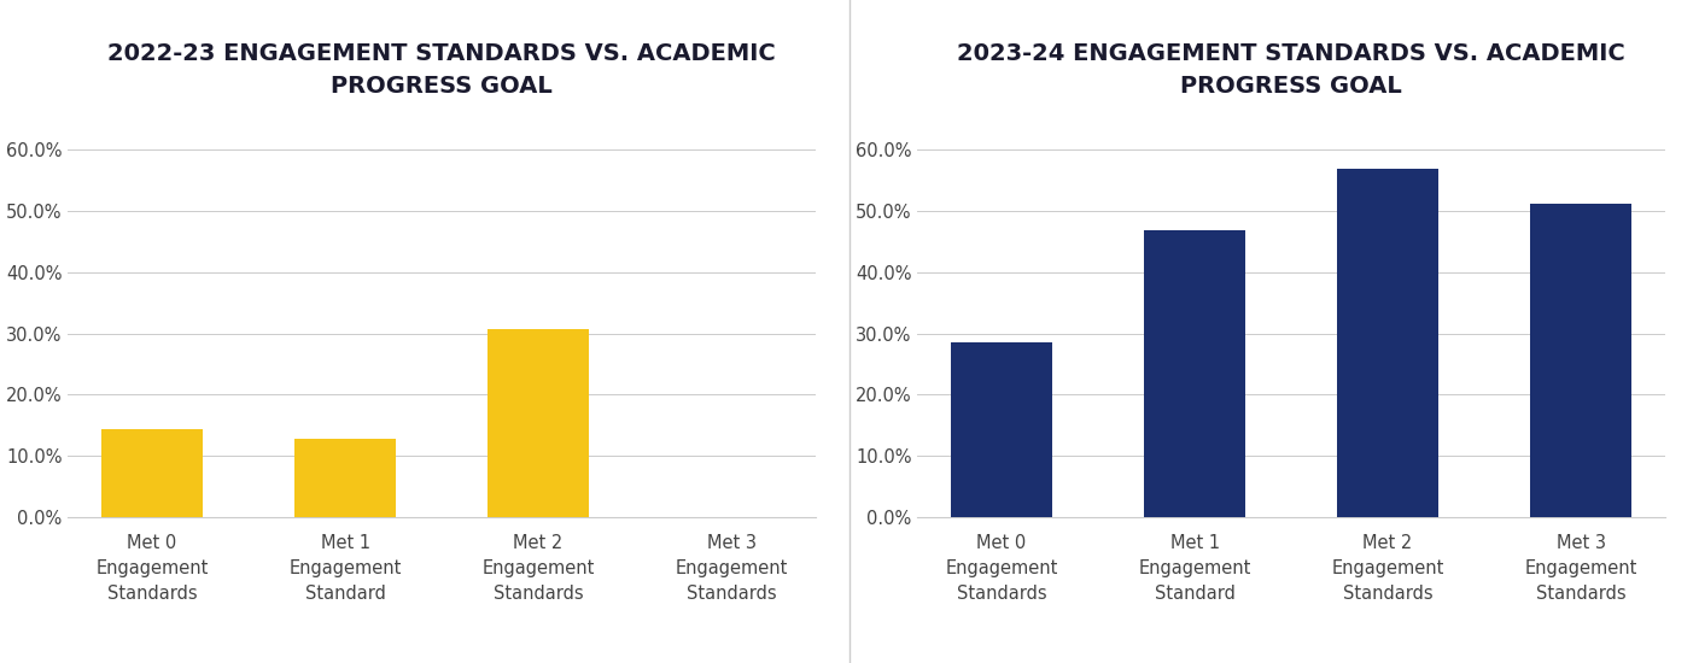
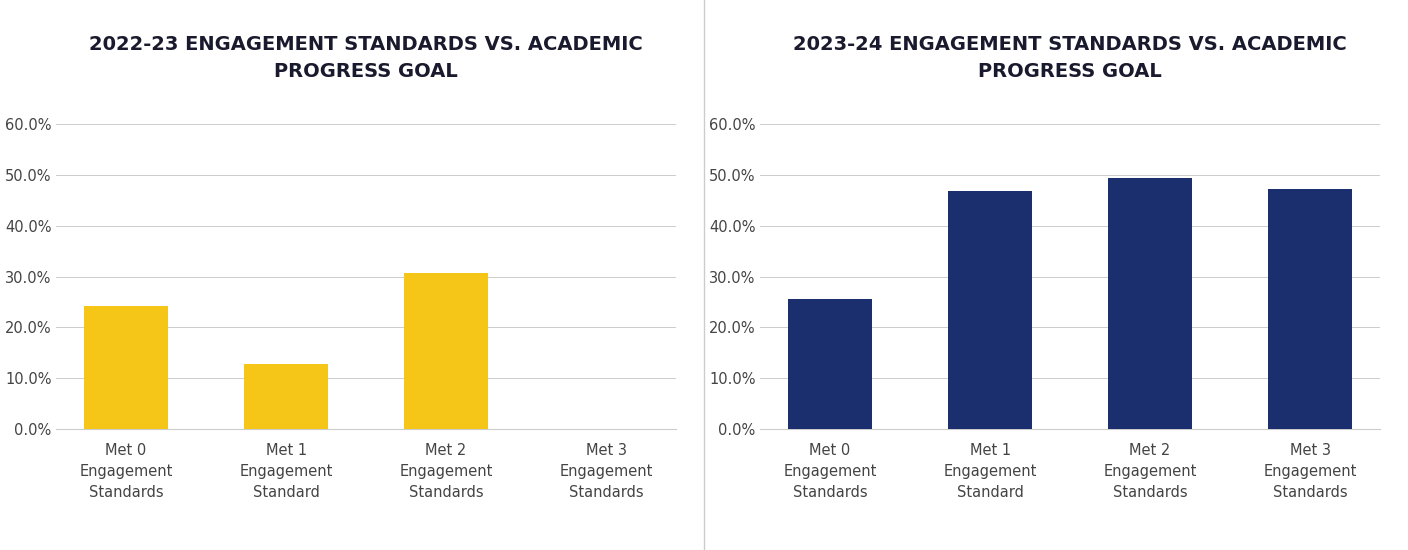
2022-23 ENGAGEMENT STANDARDS VS. ACADEMIC PROGRESS GOAL/Met 0 Engagement Standards: 14.3% -> 24.2%
2023-24 ENGAGEMENT STANDARDS VS. ACADEMIC PROGRESS GOAL/Met 0 Engagement Standards: 28.6% -> 25.6%
2023-24 ENGAGEMENT STANDARDS VS. ACADEMIC PROGRESS GOAL/Met 2 Engagement Standards: 56.9% -> 49.4%
2023-24 ENGAGEMENT STANDARDS VS. ACADEMIC PROGRESS GOAL/Met 3 Engagement Standards: 51.2% -> 47.2%
